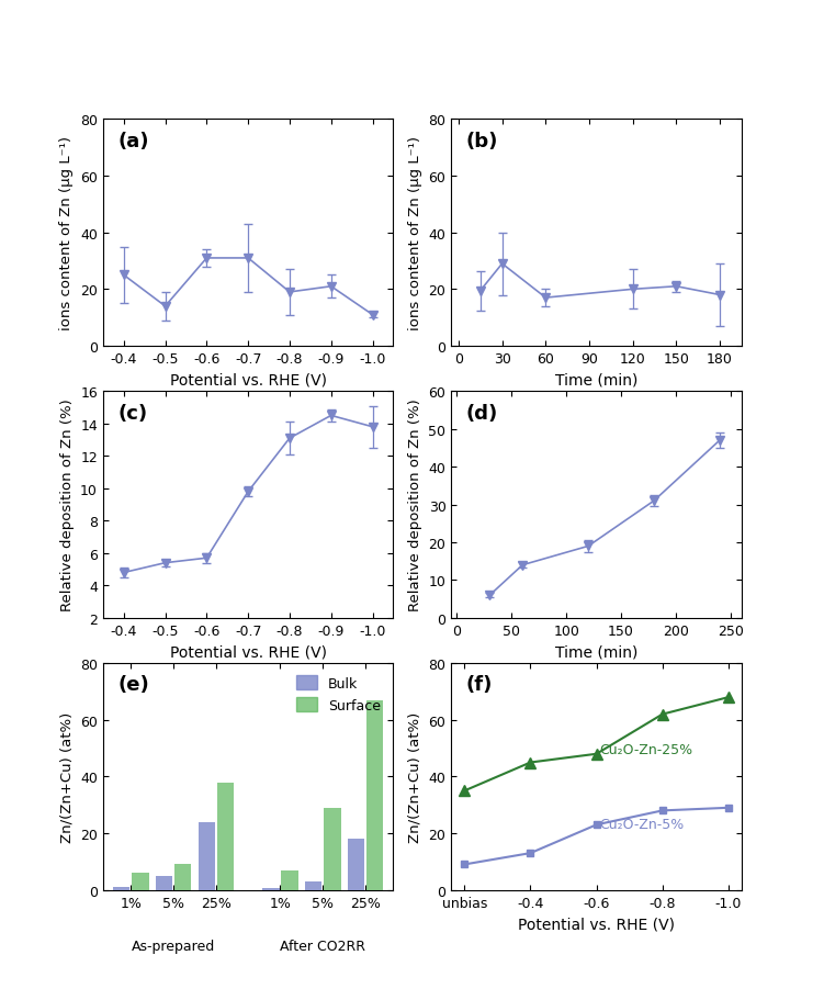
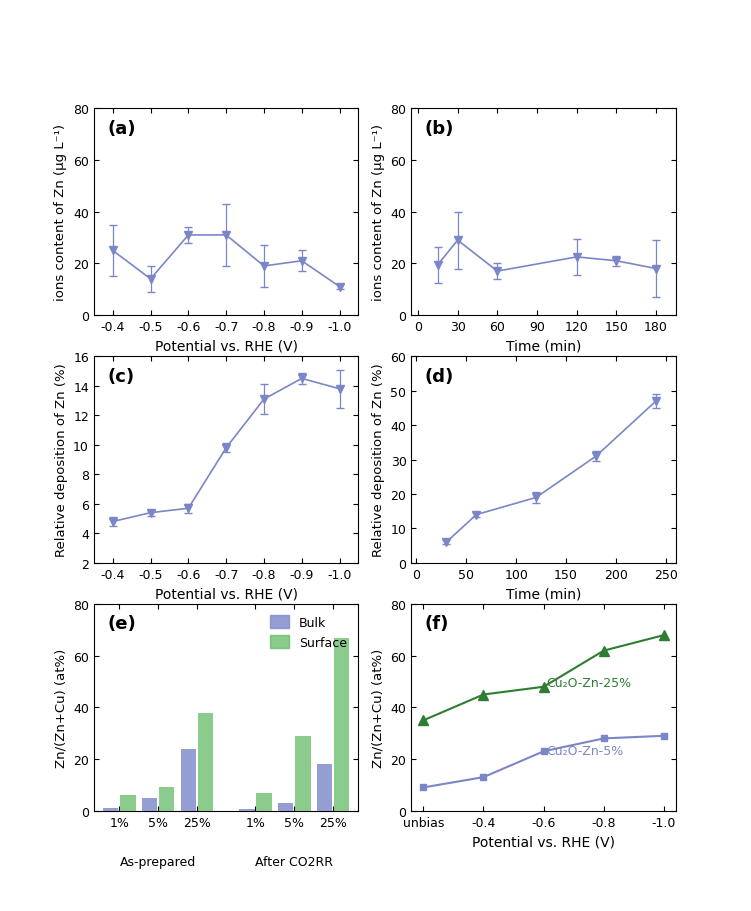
120: 20.0 -> 22.5
